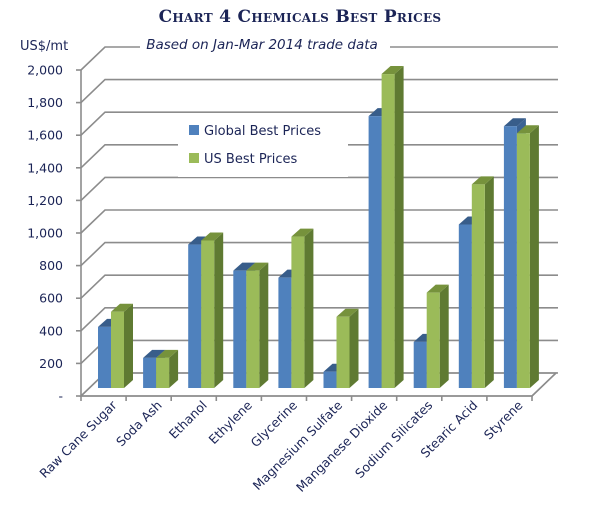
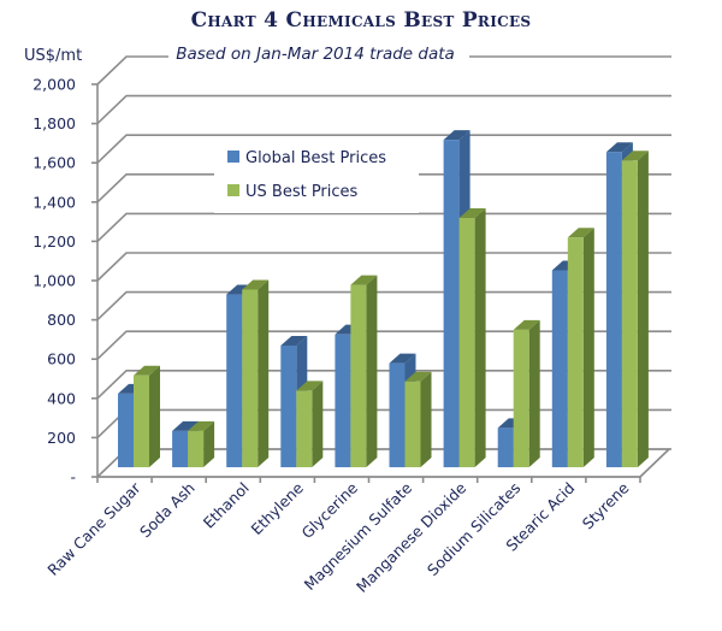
Global Best Prices/Ethylene: 720 -> 620
US Best Prices/Ethylene: 720 -> 390
Global Best Prices/Magnesium Sulfate: 100 -> 530
US Best Prices/Manganese Dioxide: 1930 -> 1270
Global Best Prices/Sodium Silicates: 280 -> 200
US Best Prices/Sodium Silicates: 580 -> 700
US Best Prices/Stearic Acid: 1250 -> 1170
